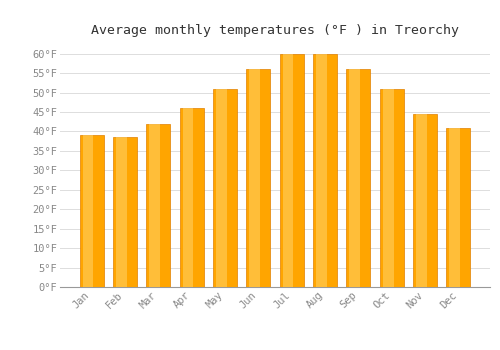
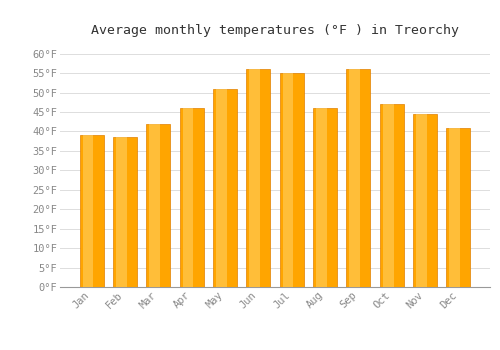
Jul: 60.0°F -> 55.0°F
Aug: 60.0°F -> 46.0°F
Oct: 51.0°F -> 47.0°F
